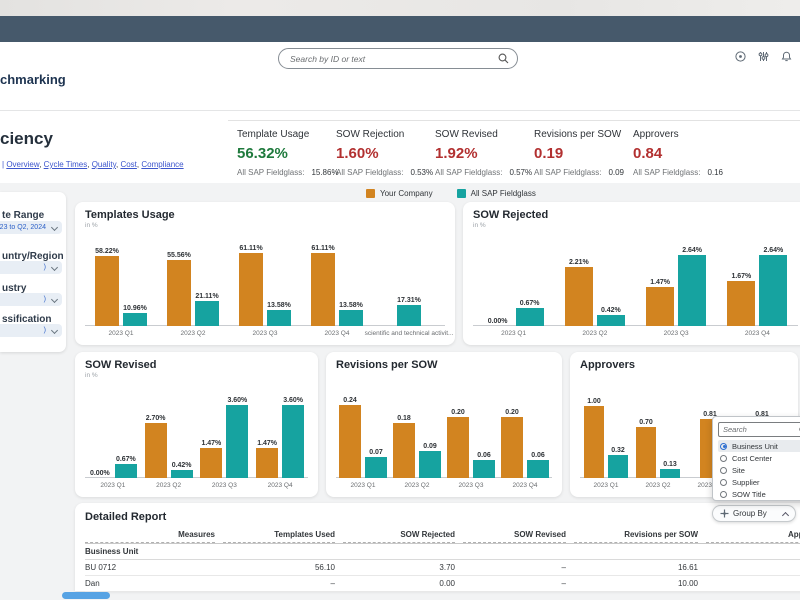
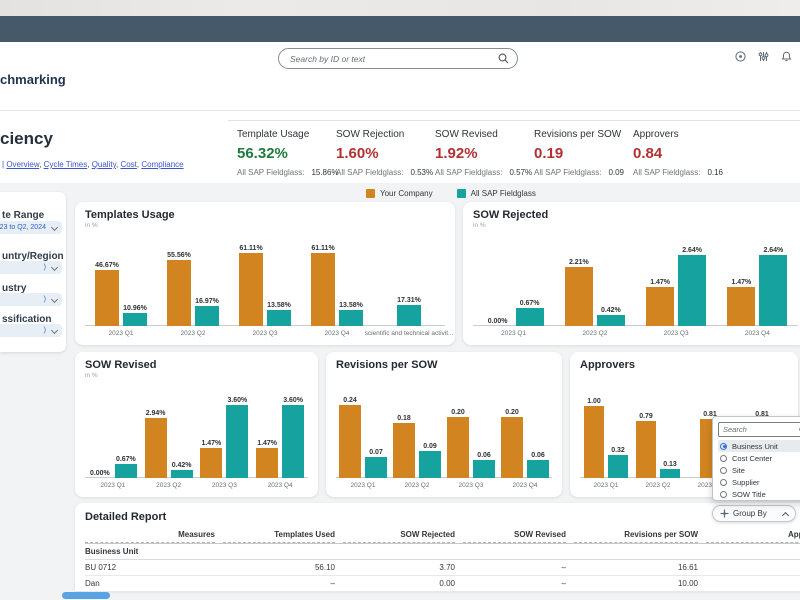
Templates Usage/Your Company/2023 Q1: 58.22% -> 46.67%
Templates Usage/All SAP Fieldglass/2023 Q2: 21.11% -> 16.97%
SOW Rejected/Your Company/2023 Q4: 1.67% -> 1.47%
SOW Revised/Your Company/2023 Q2: 2.70% -> 2.94%
Approvers/Your Company/2023 Q2: 0.70 -> 0.79
